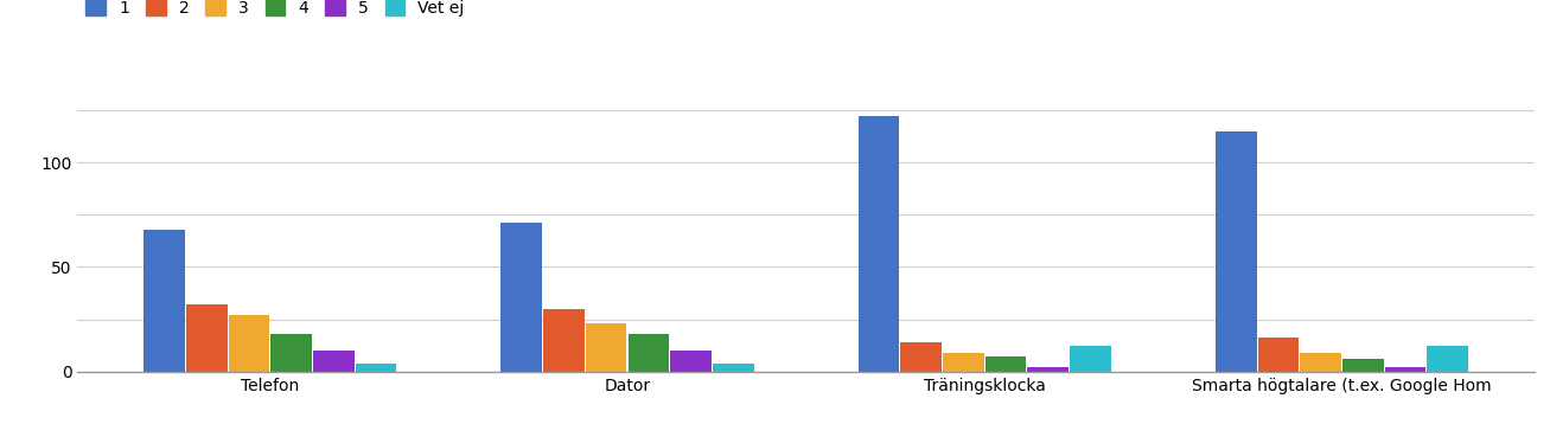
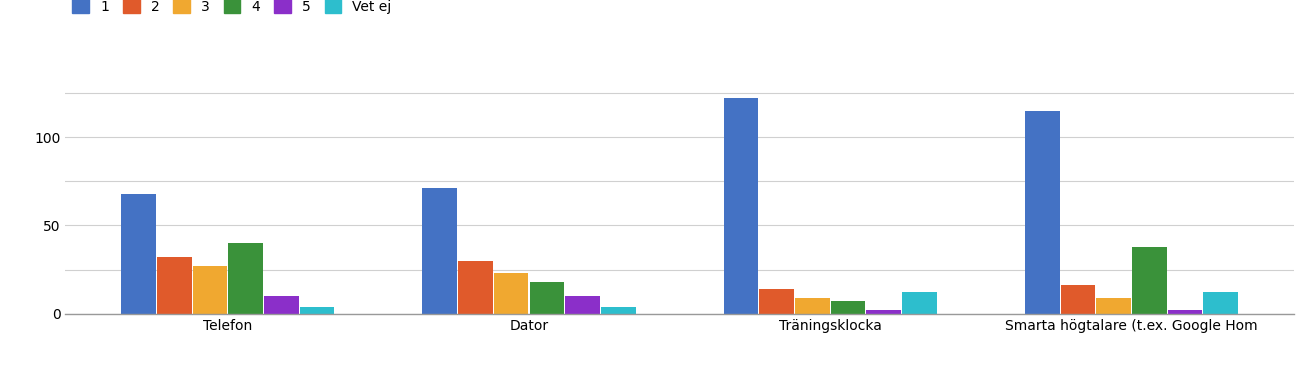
4/Telefon: 18 -> 40
4/Smarta högtalare (t.ex. Google Hom: 6 -> 38
